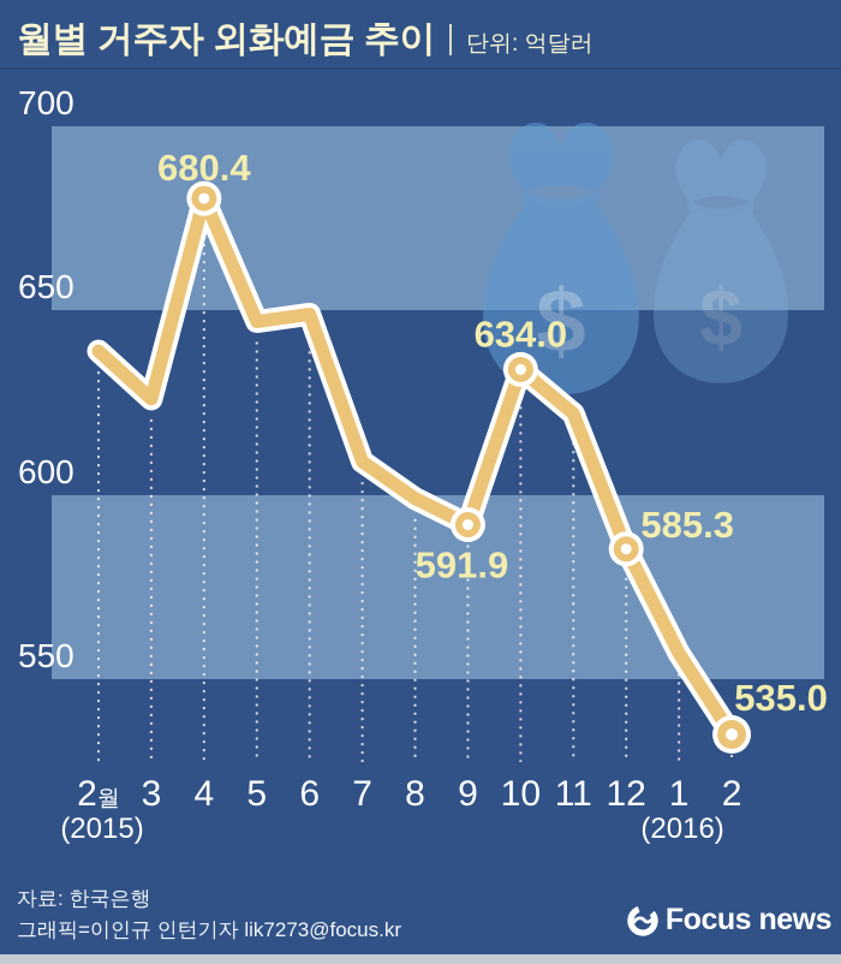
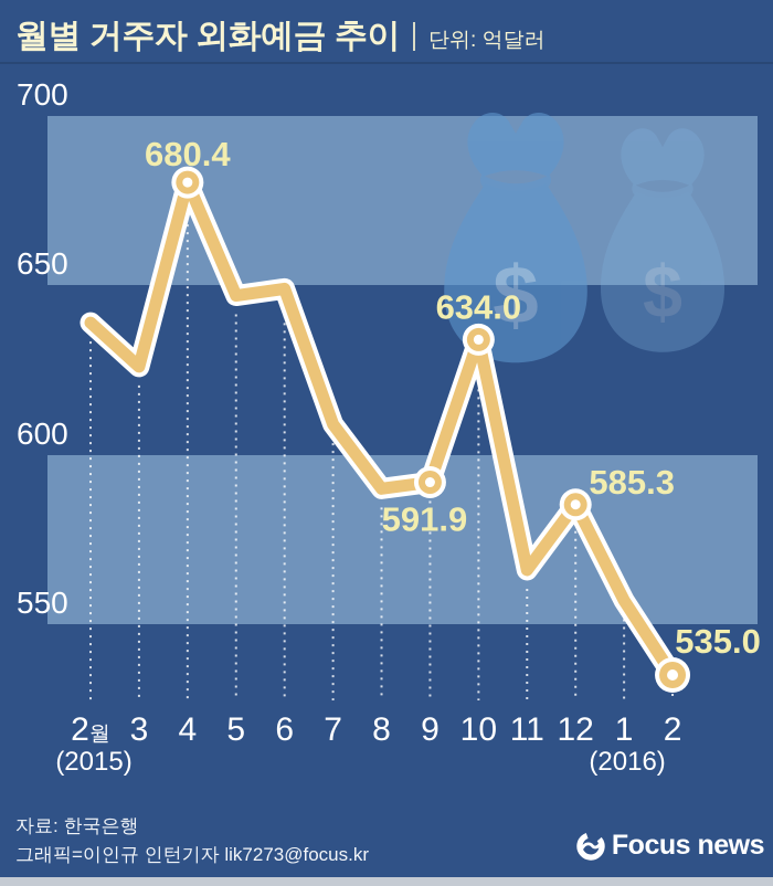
8: 599 -> 590
11: 622 -> 566
